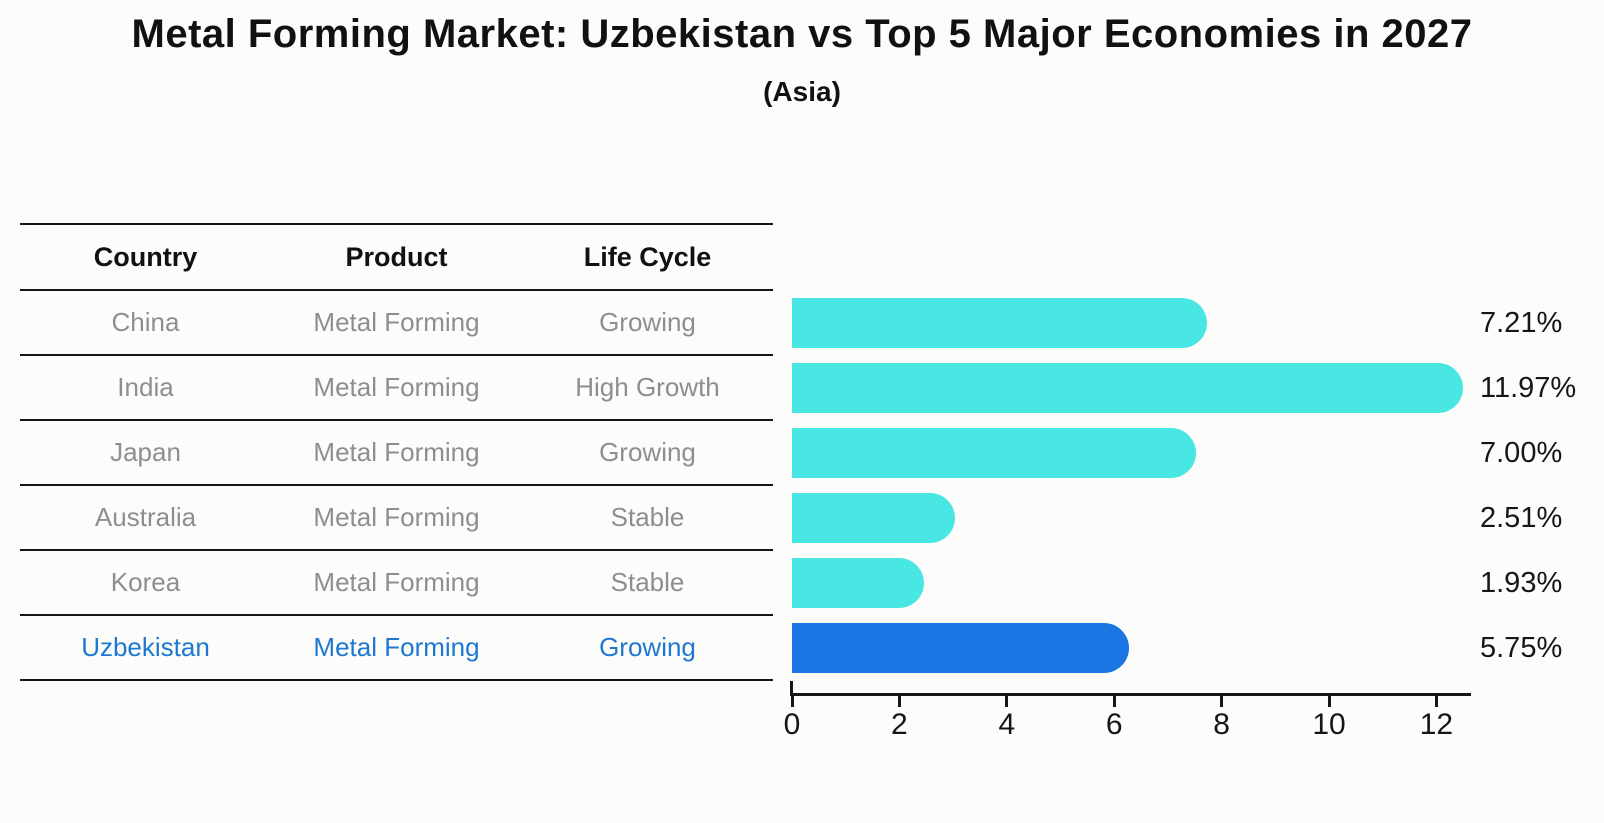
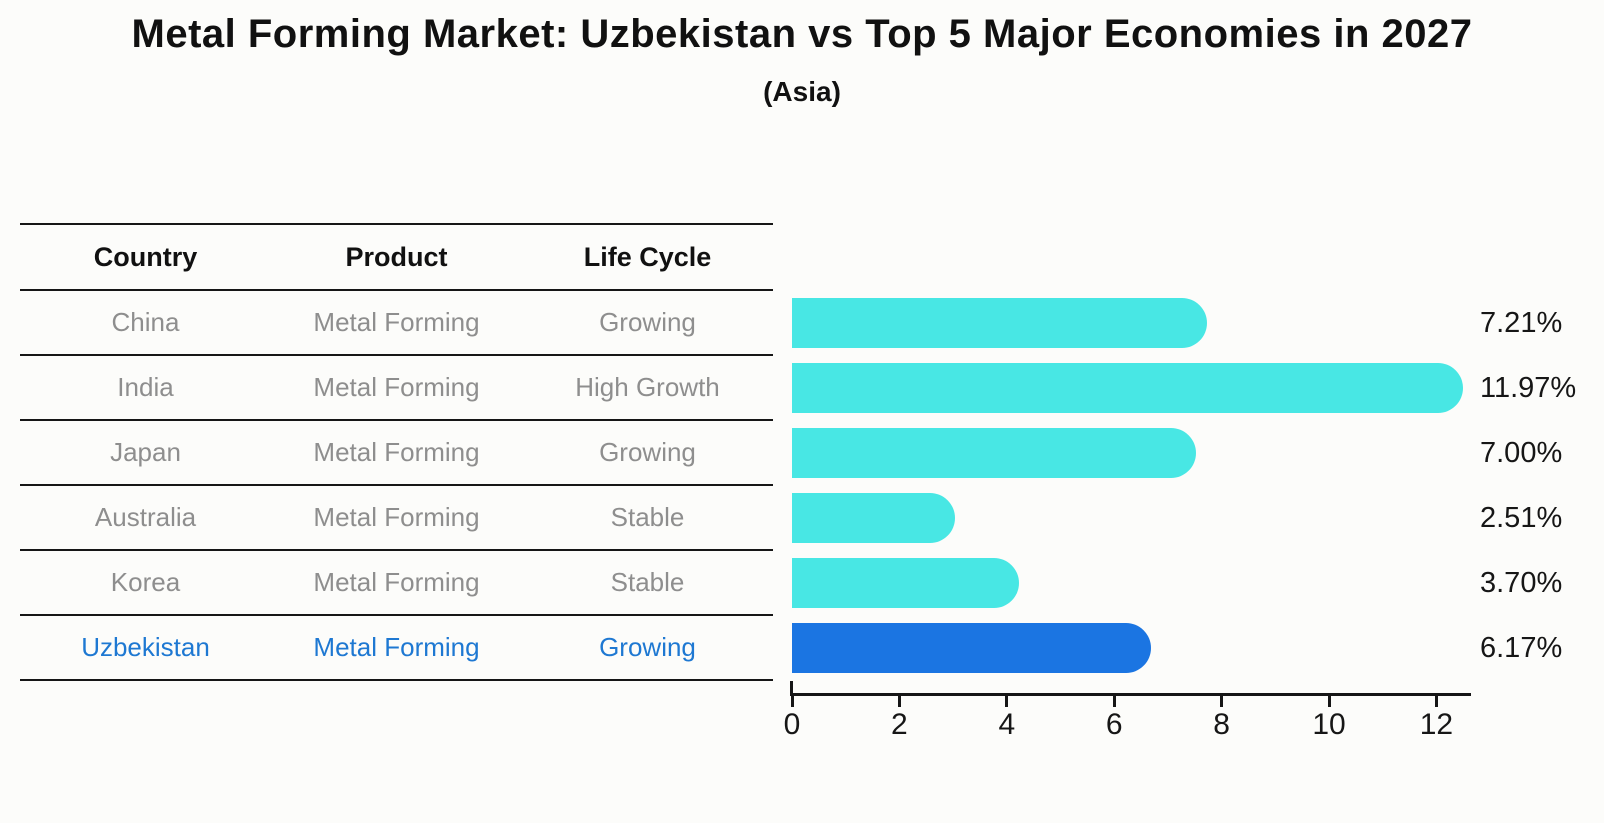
Korea: 1.93% -> 3.70%
Uzbekistan: 5.75% -> 6.17%
